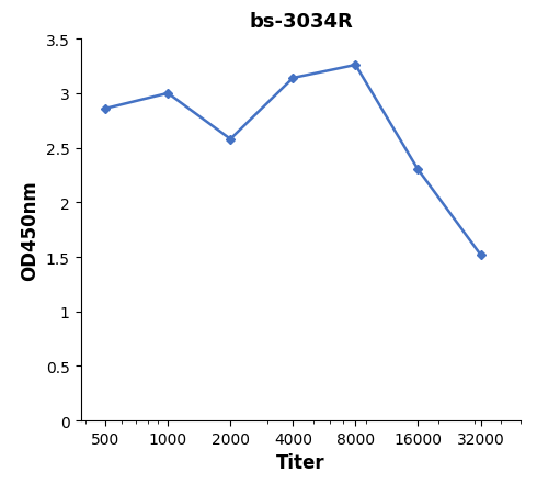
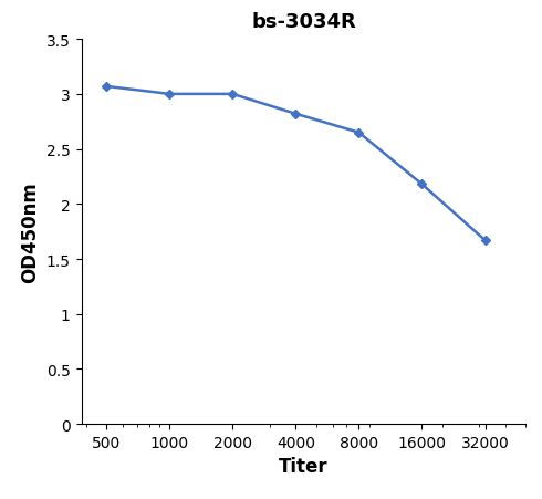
500: 2.86 -> 3.07
2000: 2.58 -> 3.00
4000: 3.14 -> 2.82
8000: 3.26 -> 2.65
16000: 2.30 -> 2.18
32000: 1.52 -> 1.67
